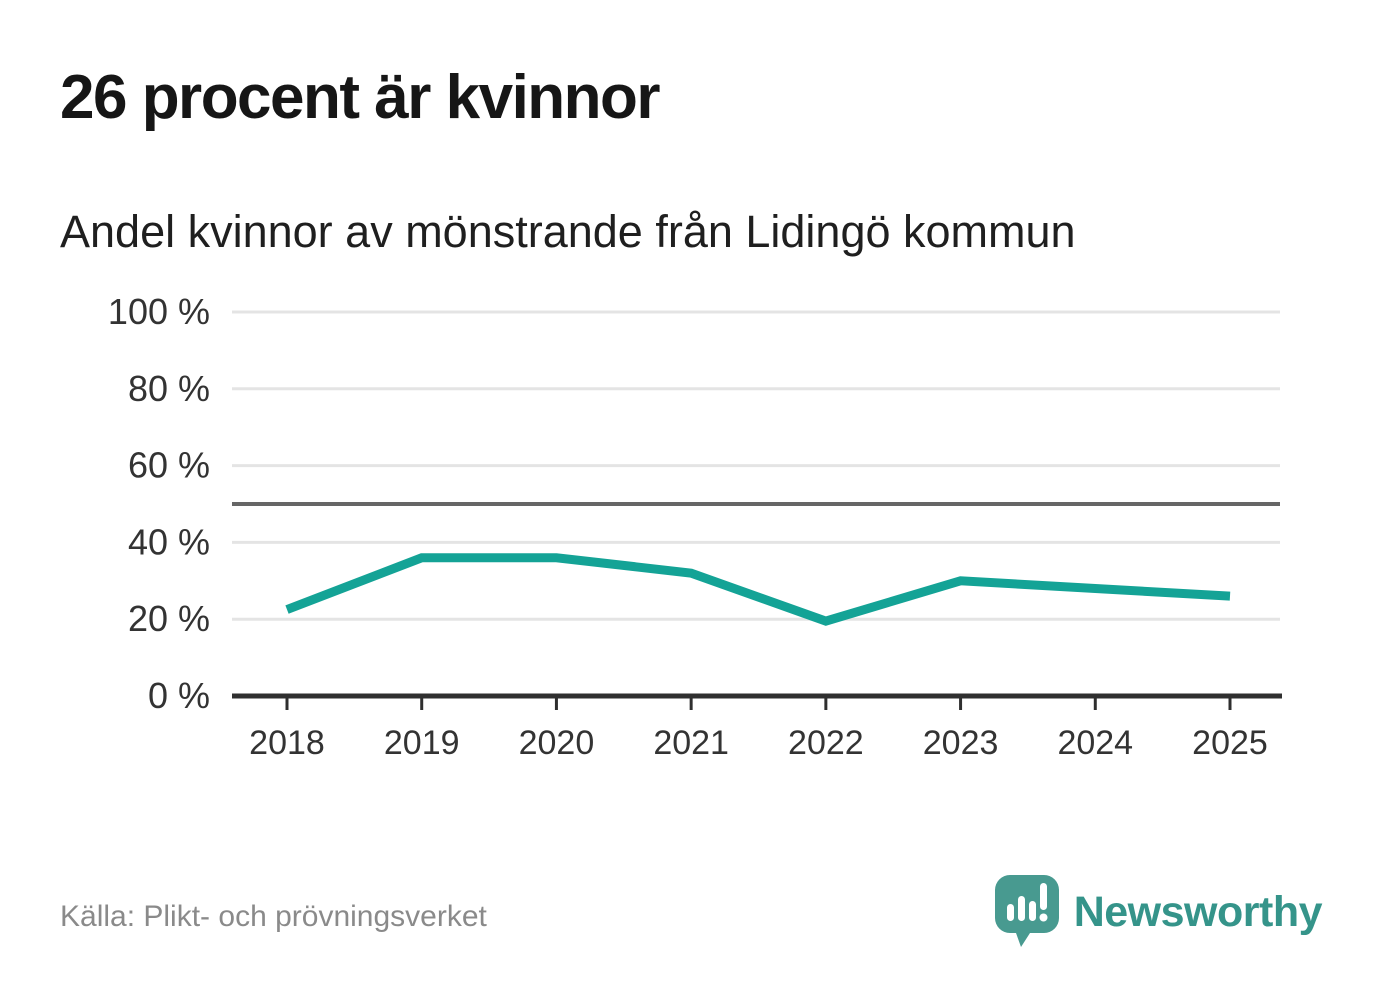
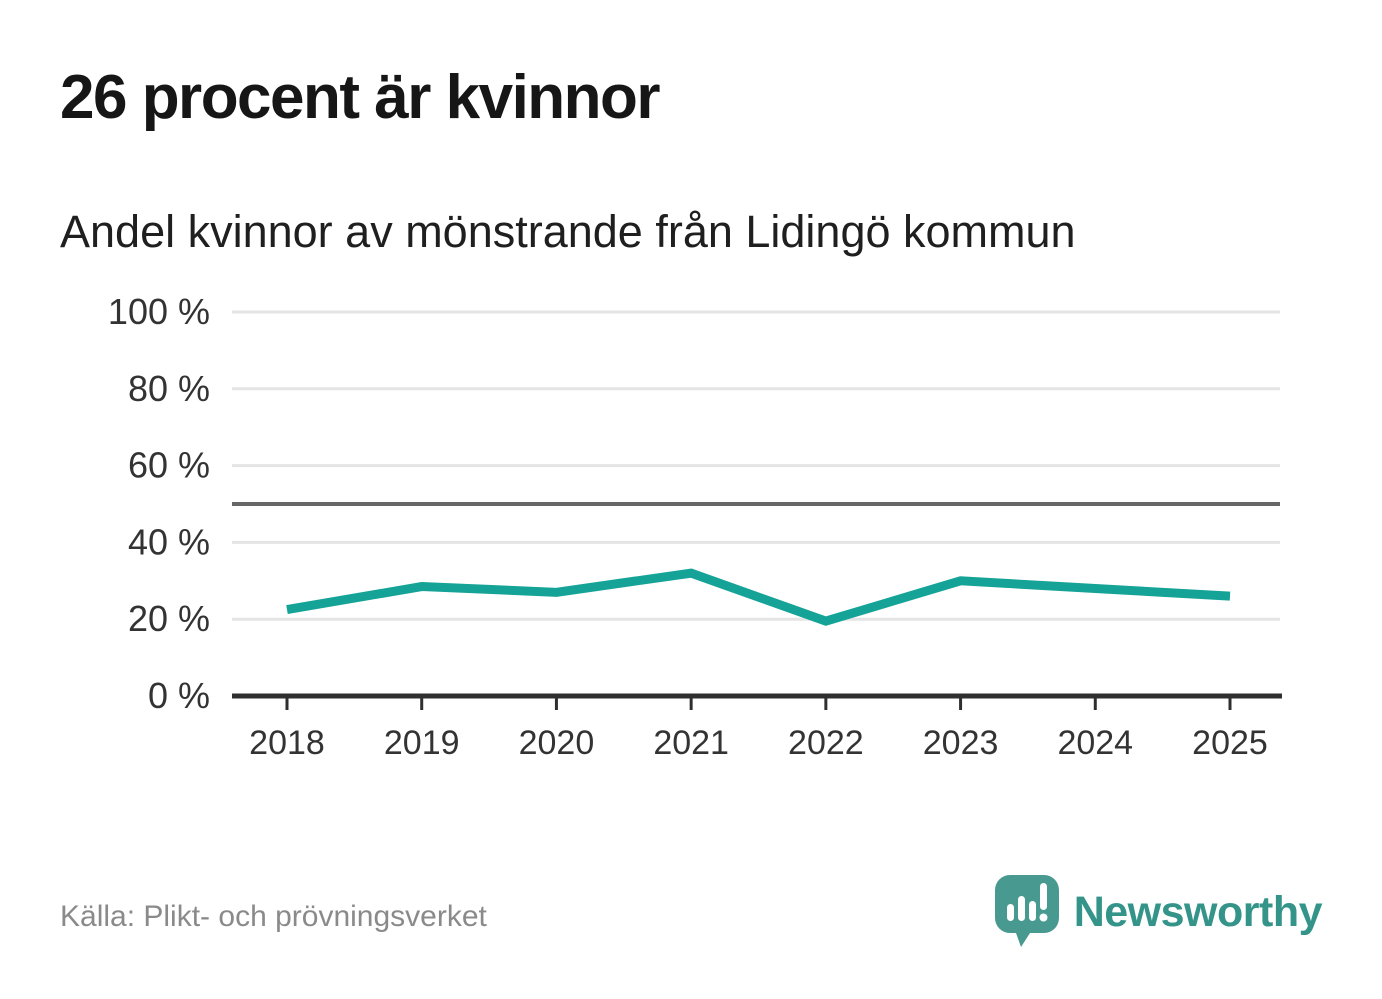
2019: 36% -> 28%
2020: 36% -> 27%
